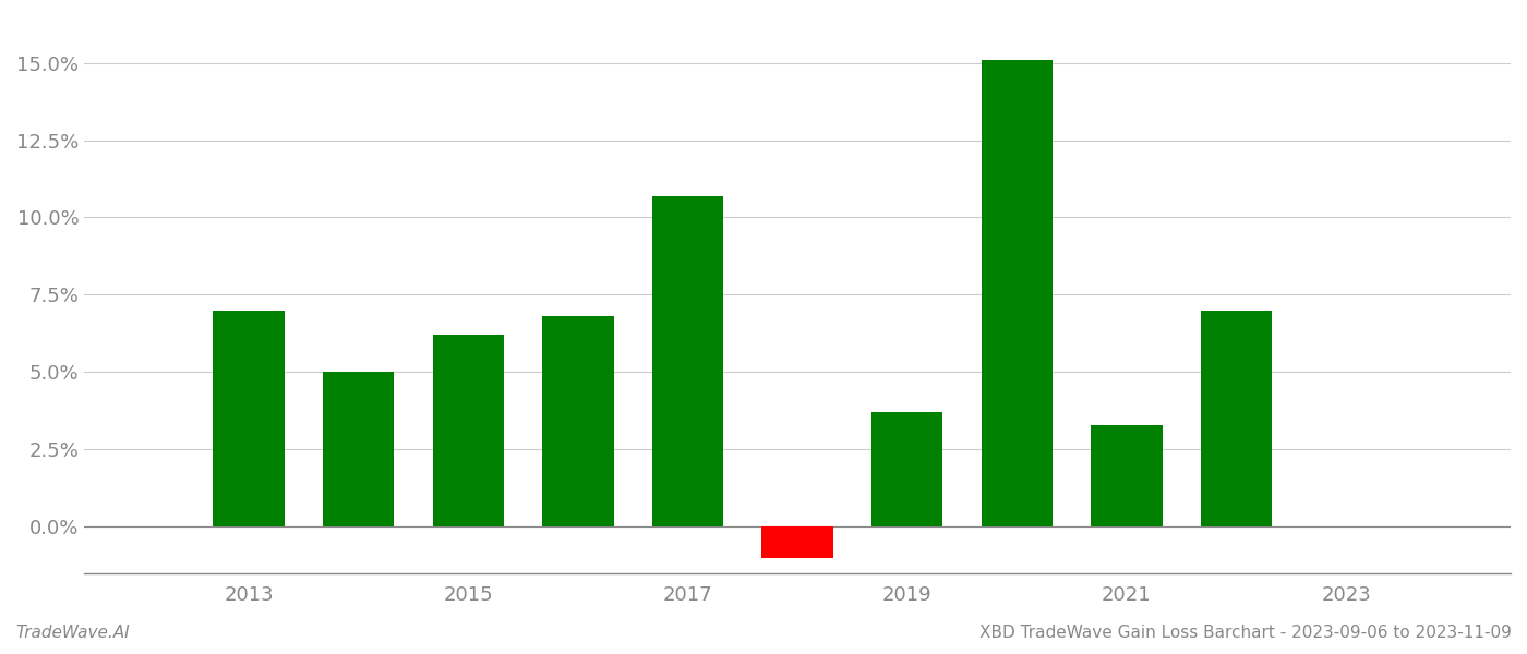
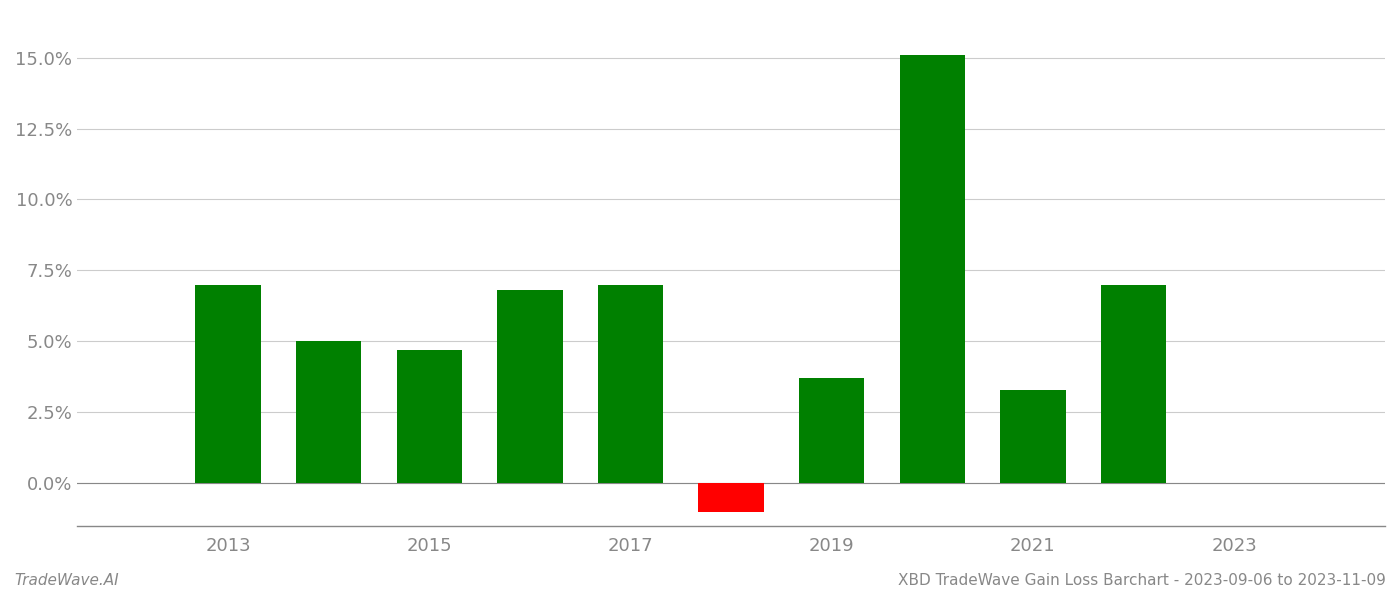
2015: 6.2% -> 4.7%
2017: 10.7% -> 7.0%
